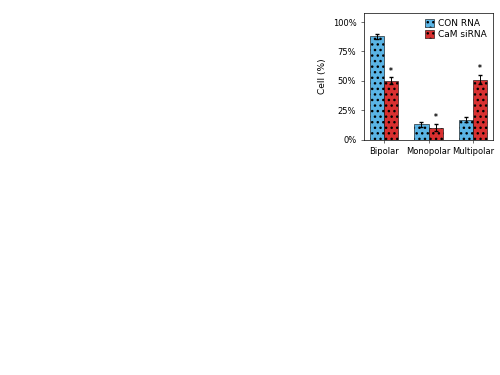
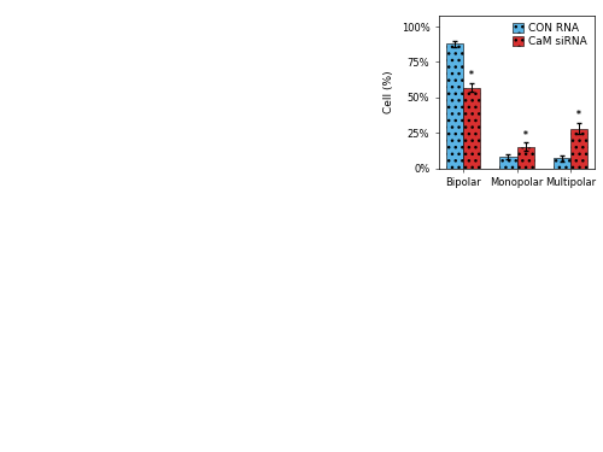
CaM siRNA/Bipolar: 50% -> 57%
CON RNA/Monopolar: 13% -> 8%
CaM siRNA/Monopolar: 10% -> 15%
CON RNA/Multipolar: 17% -> 7%
CaM siRNA/Multipolar: 51% -> 28%
